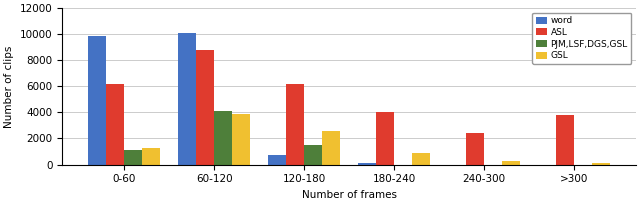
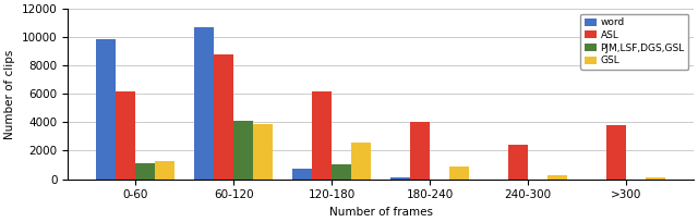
word/60-120: 10100 -> 10700
PJM,LSF,DGS,GSL/120-180: 1500 -> 1000
